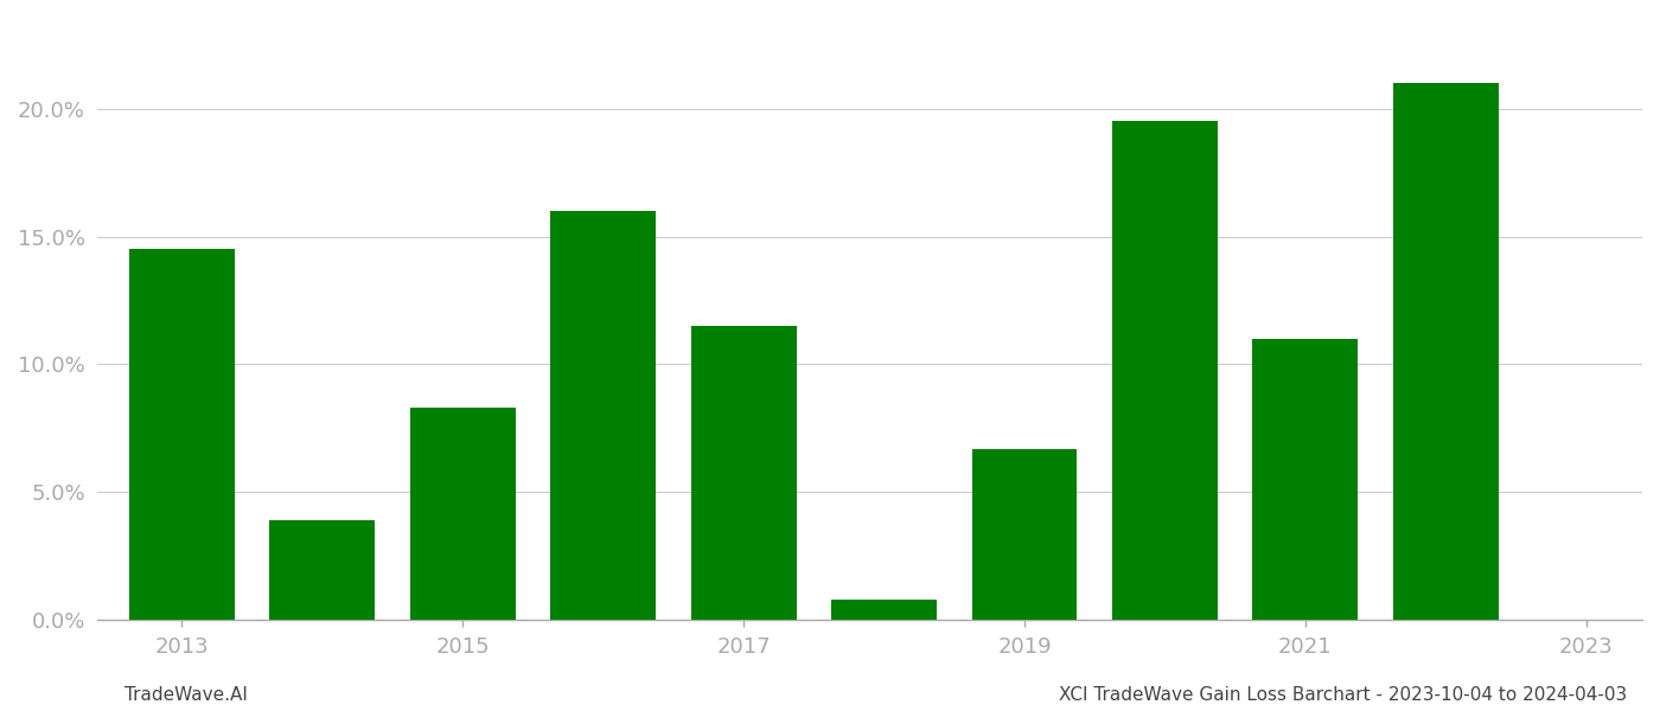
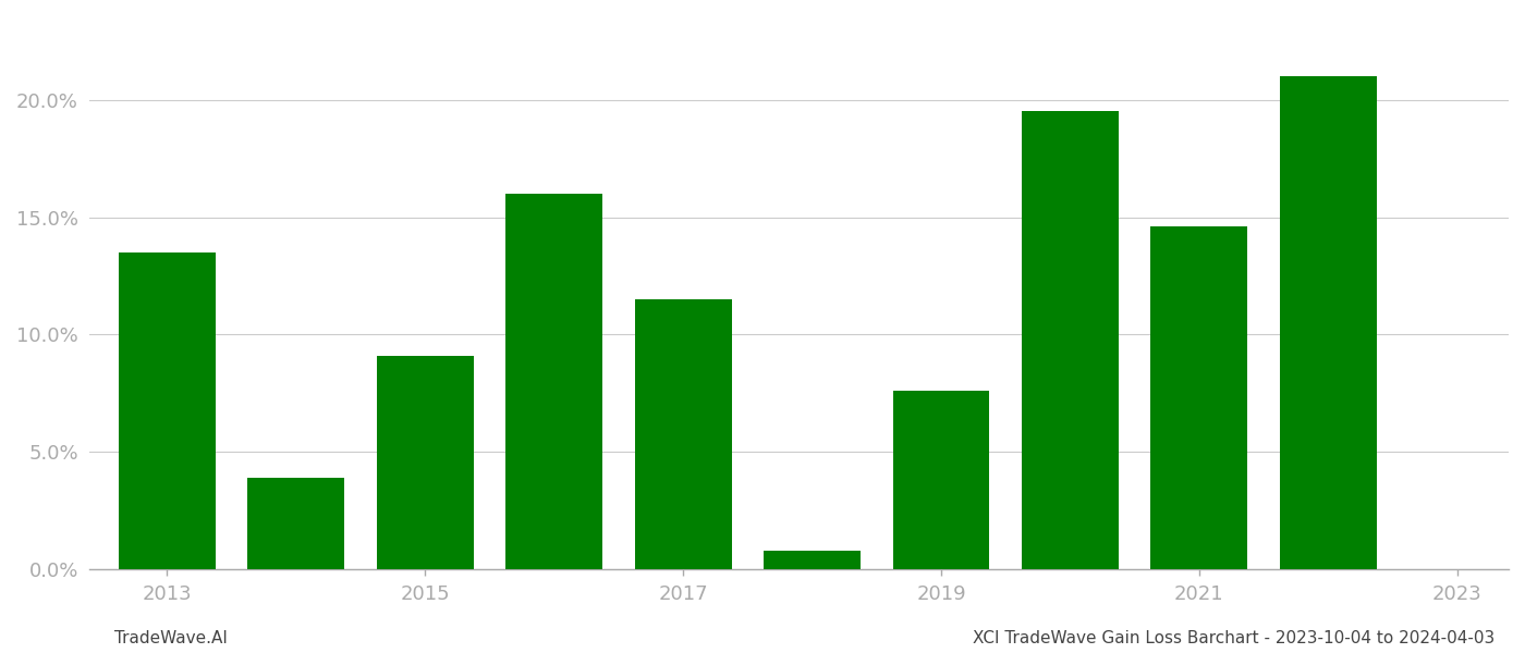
2013: 14.5% -> 13.5%
2015: 8.3% -> 9.1%
2019: 6.7% -> 7.6%
2021: 11.0% -> 14.6%
